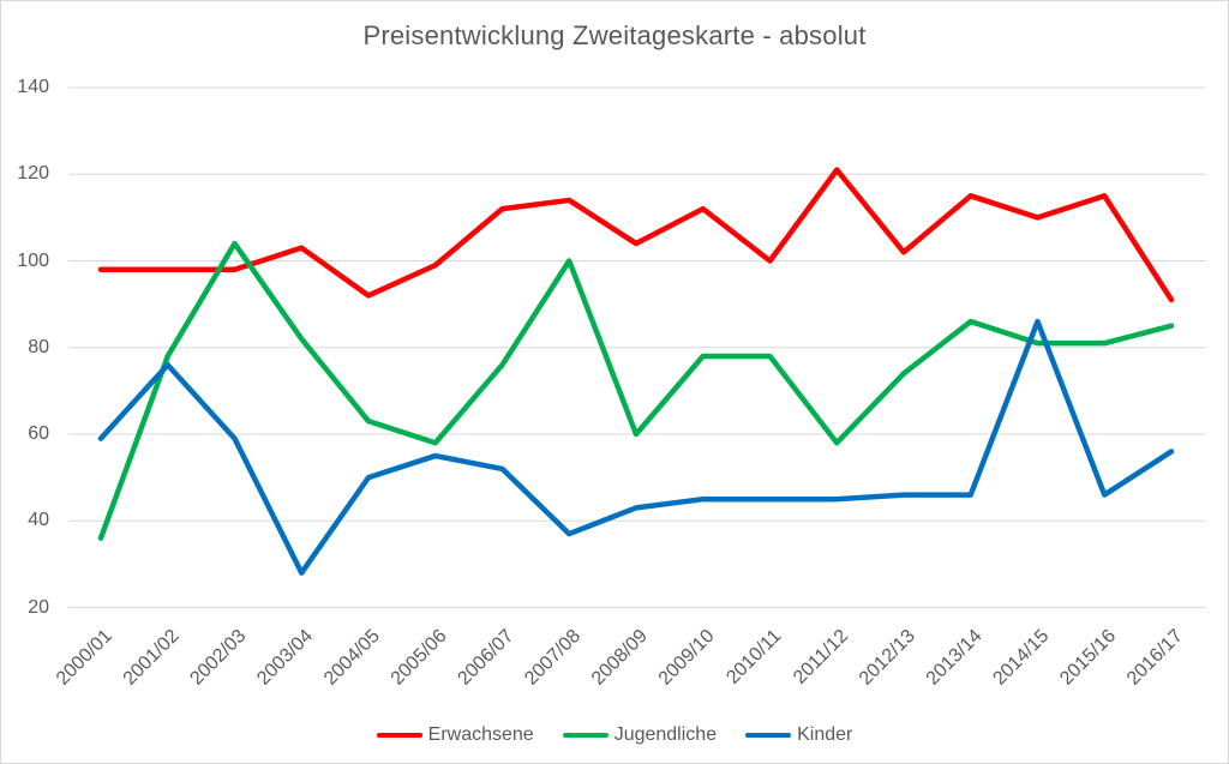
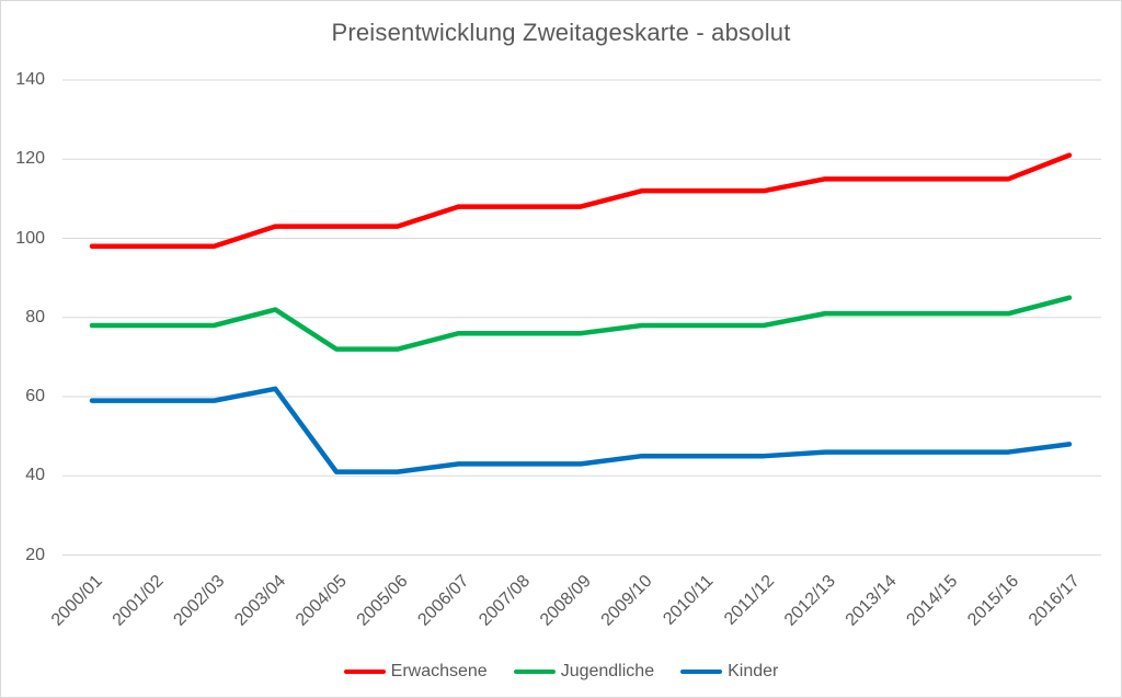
Jugendliche/2000/01: 36 -> 78
Kinder/2001/02: 76 -> 59
Jugendliche/2002/03: 104 -> 78
Kinder/2003/04: 28 -> 62
Erwachsene/2004/05: 92 -> 103
Jugendliche/2004/05: 63 -> 72
Kinder/2004/05: 50 -> 41
Erwachsene/2005/06: 99 -> 103
Jugendliche/2005/06: 58 -> 72
Kinder/2005/06: 55 -> 41
Erwachsene/2006/07: 112 -> 108
Kinder/2006/07: 52 -> 43
Erwachsene/2007/08: 114 -> 108
Jugendliche/2007/08: 100 -> 76
Kinder/2007/08: 37 -> 43
Erwachsene/2008/09: 104 -> 108
Jugendliche/2008/09: 60 -> 76
Erwachsene/2010/11: 100 -> 112
Erwachsene/2011/12: 121 -> 112
Jugendliche/2011/12: 58 -> 78
Erwachsene/2012/13: 102 -> 115
Jugendliche/2012/13: 74 -> 81
Jugendliche/2013/14: 86 -> 81
Erwachsene/2014/15: 110 -> 115
Kinder/2014/15: 86 -> 46
Erwachsene/2016/17: 91 -> 121
Kinder/2016/17: 56 -> 48
